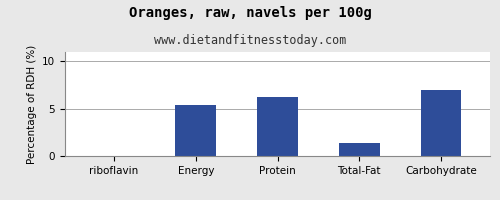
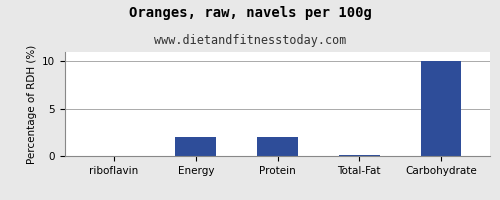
Energy: 5.4 -> 2.0
Protein: 6.2 -> 2.0
Total-Fat: 1.4 -> 0.1
Carbohydrate: 7.0 -> 10.0
